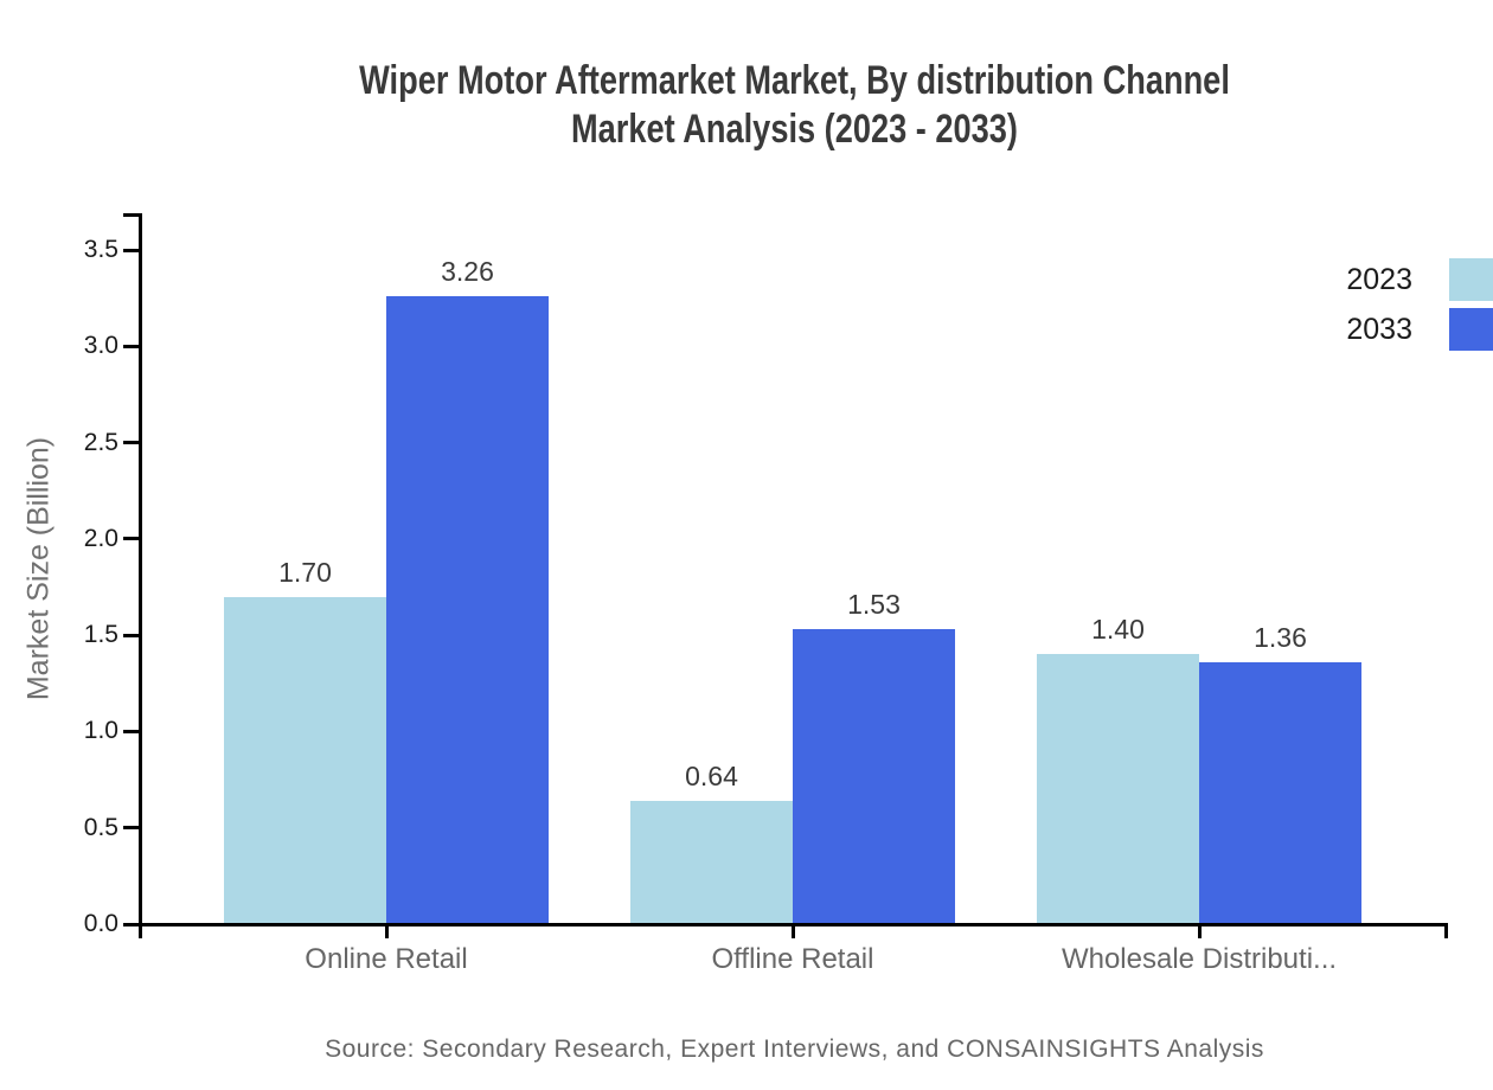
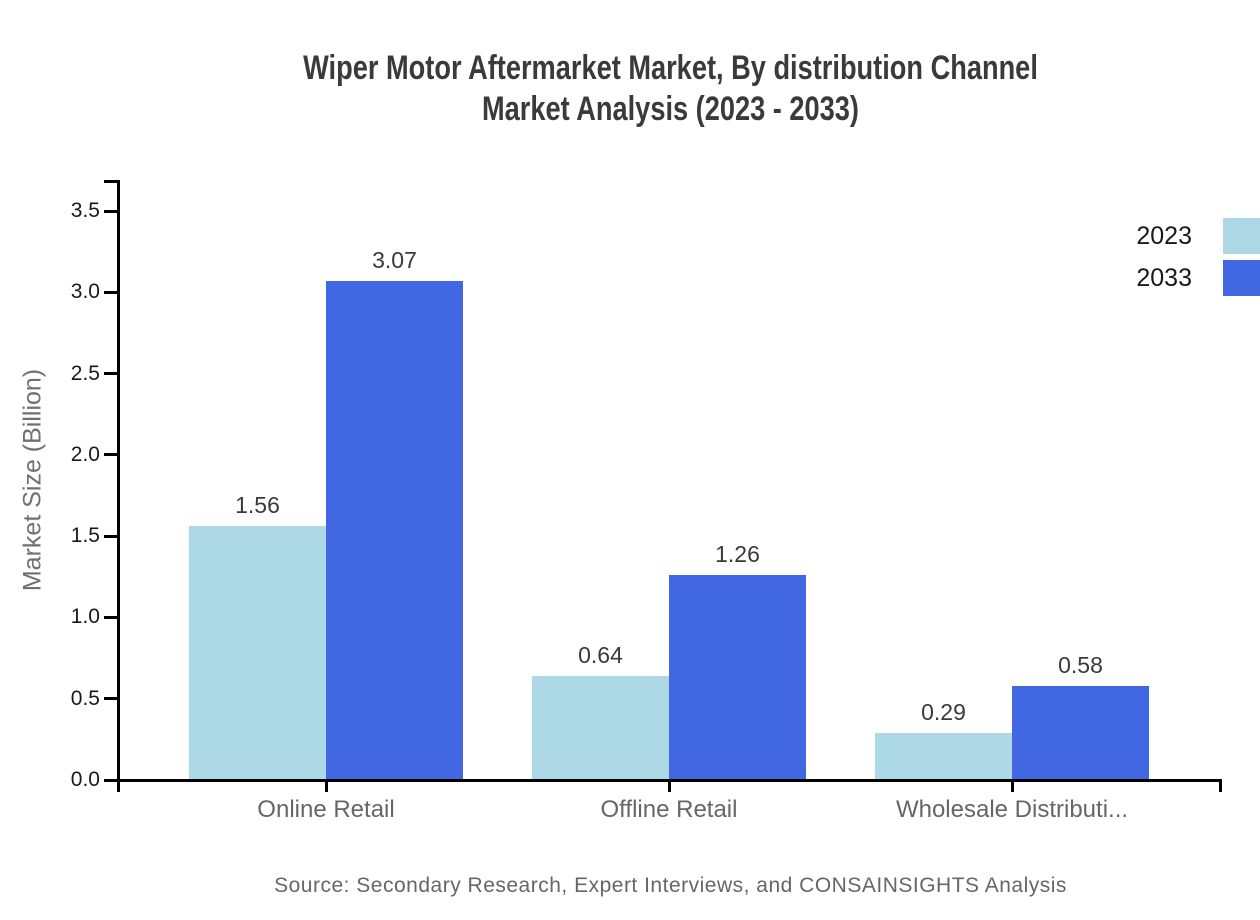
2023/Online Retail: 1.70 -> 1.56
2033/Online Retail: 3.26 -> 3.07
2033/Offline Retail: 1.53 -> 1.26
2023/Wholesale Distributi...: 1.40 -> 0.29
2033/Wholesale Distributi...: 1.36 -> 0.58
